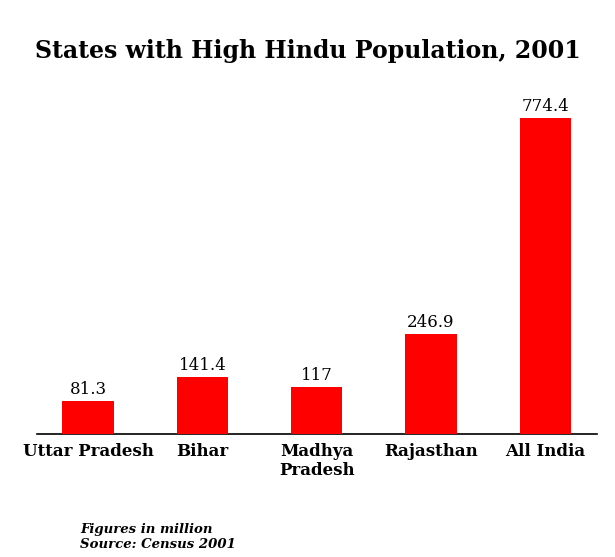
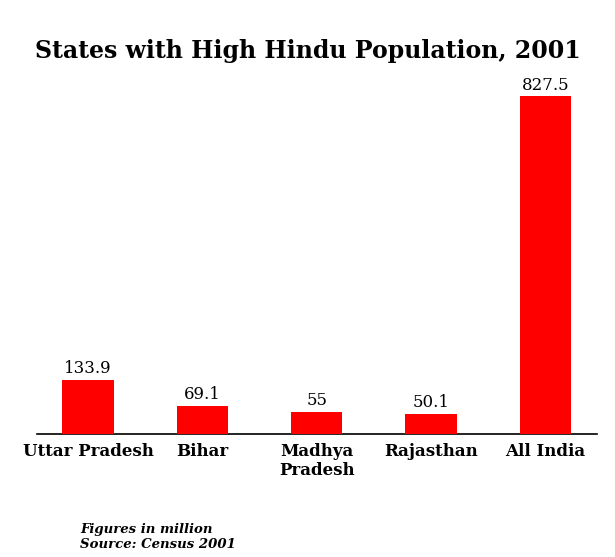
Uttar Pradesh: 81.3 -> 133.9
Bihar: 141.4 -> 69.1
Madhya Pradesh: 117 -> 55
Rajasthan: 246.9 -> 50.1
All India: 774.4 -> 827.5
